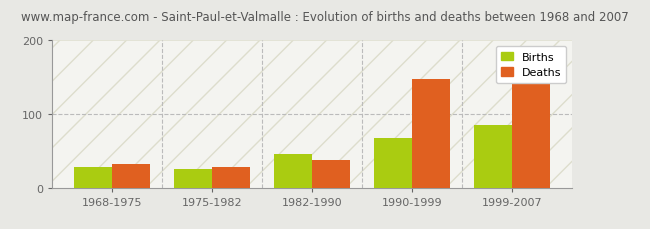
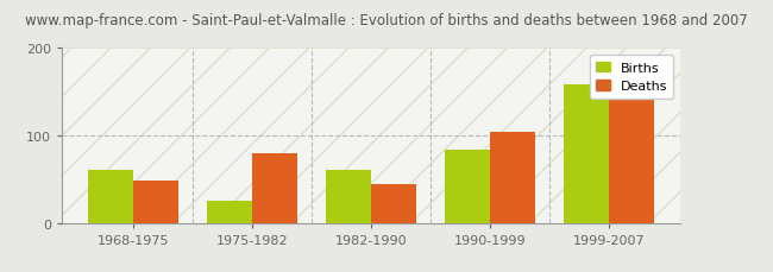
Births/1968-1975: 28 -> 60
Deaths/1968-1975: 32 -> 48
Deaths/1975-1982: 28 -> 80
Births/1982-1990: 45 -> 60
Deaths/1982-1990: 37 -> 44
Births/1990-1999: 68 -> 84
Deaths/1990-1999: 148 -> 104
Births/1999-2007: 85 -> 158
